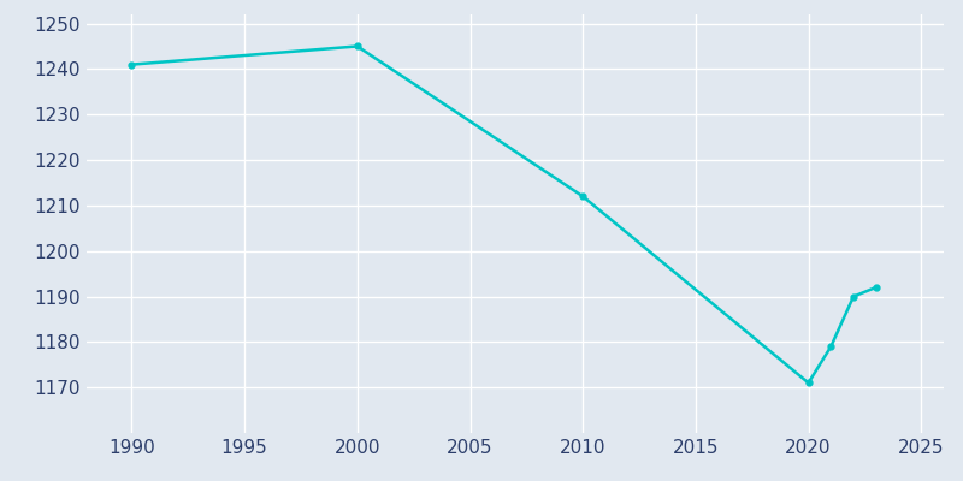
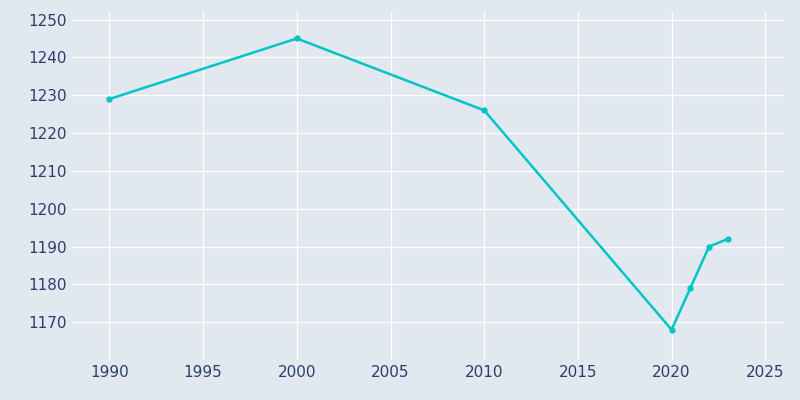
1990: 1241 -> 1229
2010: 1212 -> 1226
2020: 1171 -> 1168
